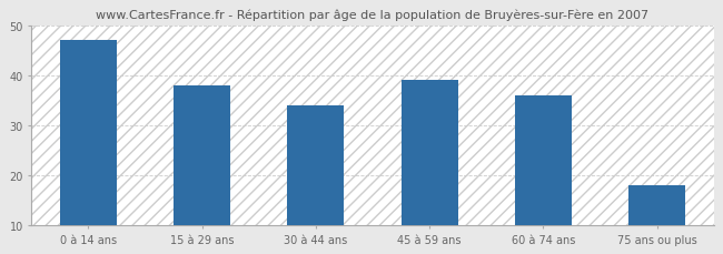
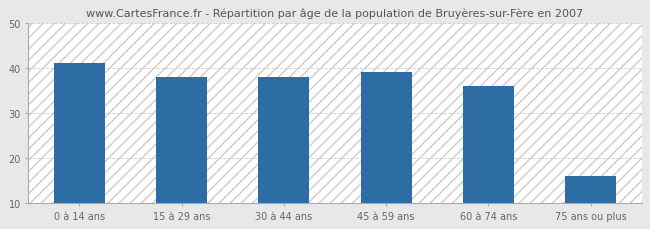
0 à 14 ans: 47 -> 41
30 à 44 ans: 34 -> 38
75 ans ou plus: 18 -> 16
